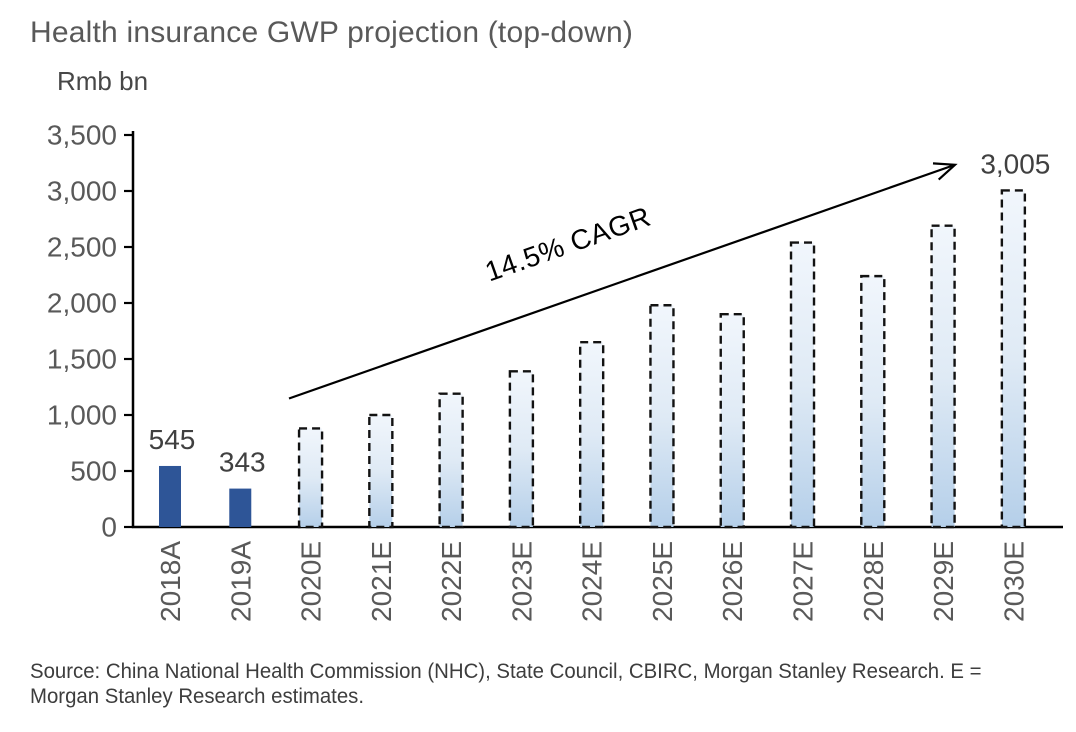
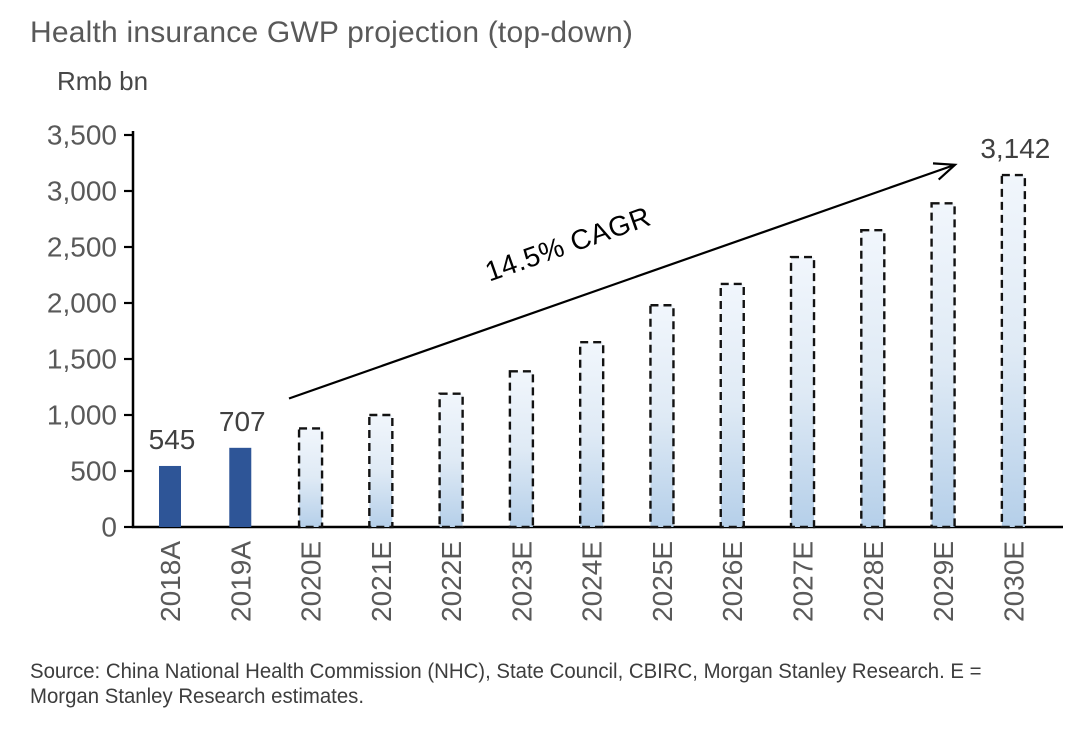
2019A: 343 -> 707
2026E: 1900 -> 2170
2027E: 2540 -> 2410
2028E: 2240 -> 2650
2029E: 2690 -> 2890
2030E: 3,005 -> 3,142
